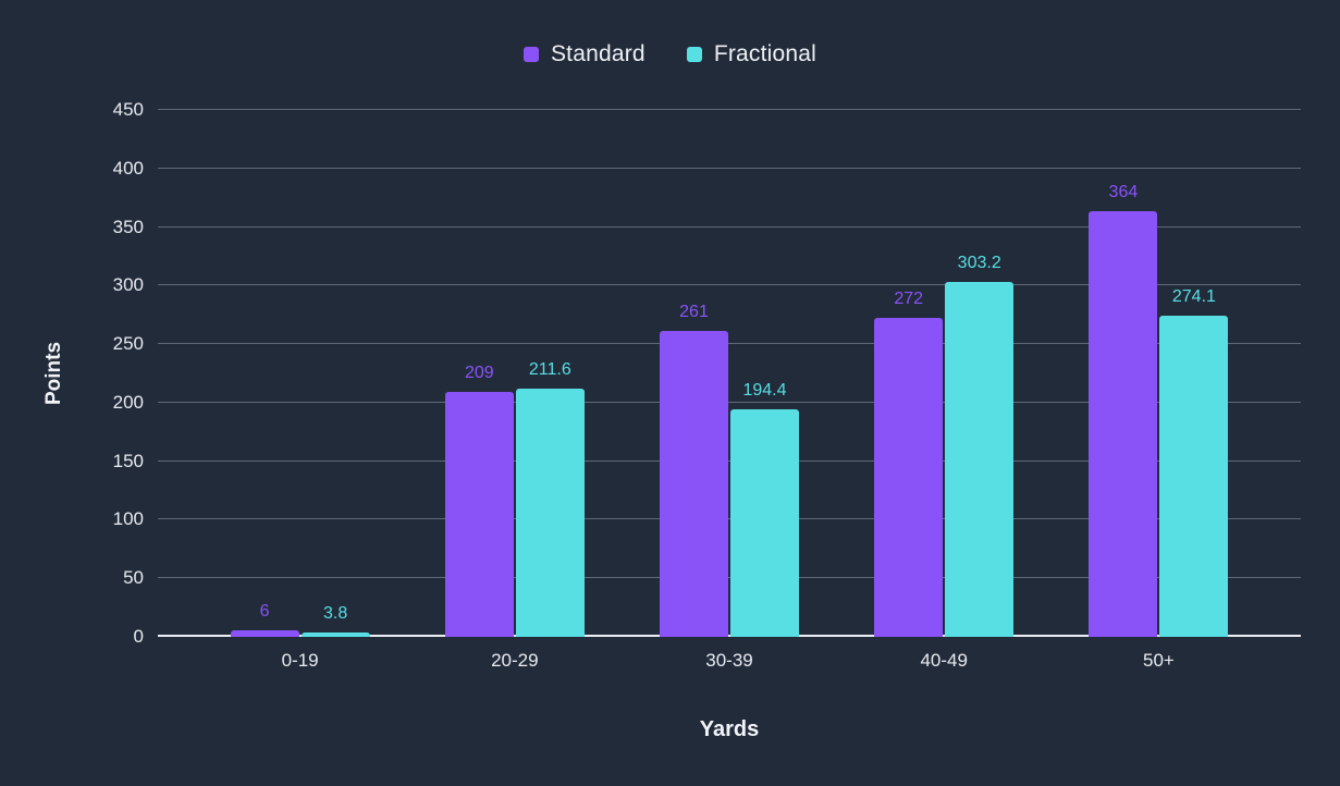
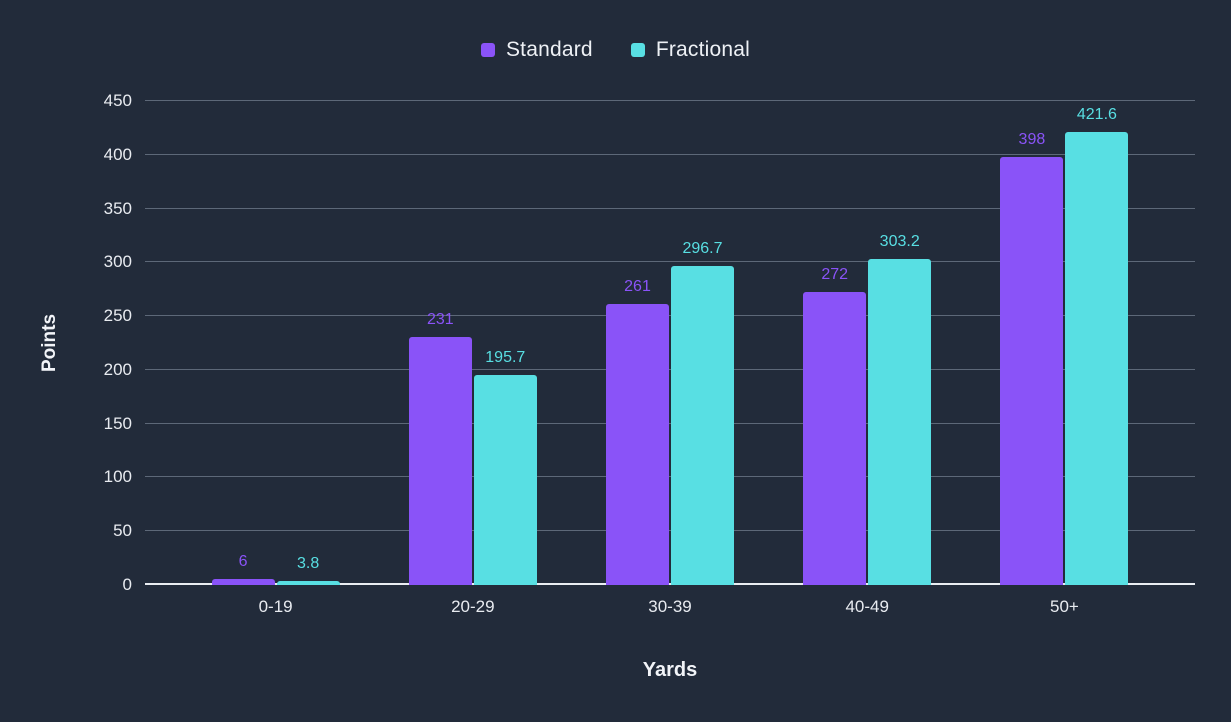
Standard/20-29: 209 -> 231
Fractional/20-29: 211.6 -> 195.7
Fractional/30-39: 194.4 -> 296.7
Standard/50+: 364 -> 398
Fractional/50+: 274.1 -> 421.6
